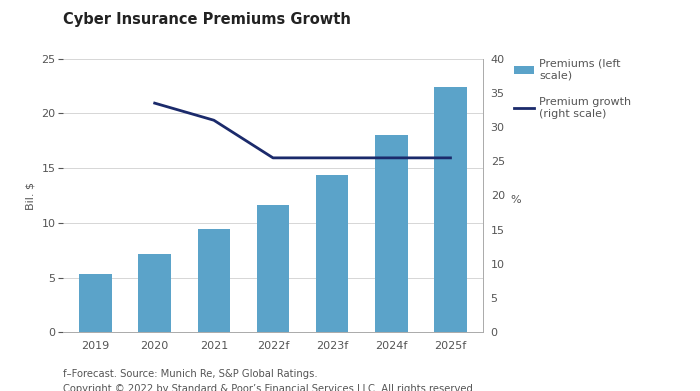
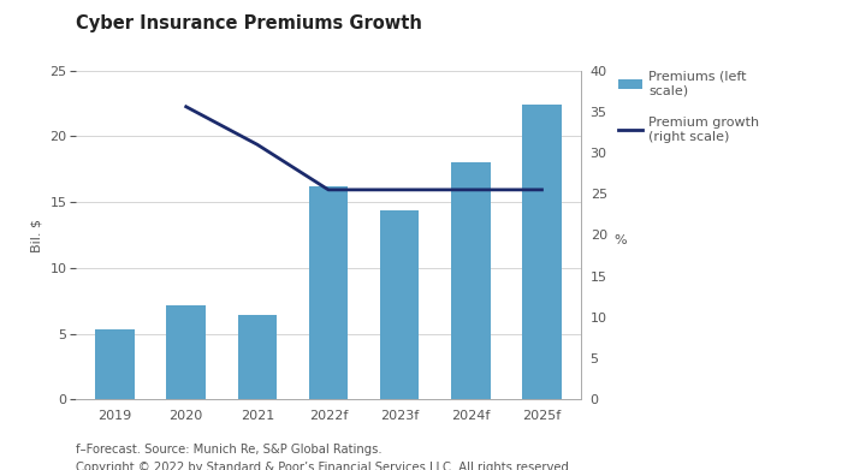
Premium growth (right scale)/2020: 33.5 -> 35.6
Premiums (left scale)/2021: 9.4 -> 6.4
Premiums (left scale)/2022f: 11.6 -> 16.2
